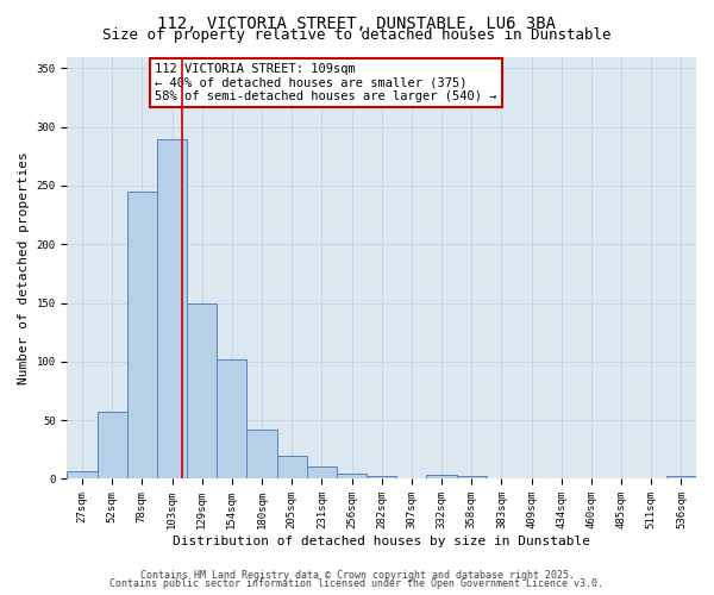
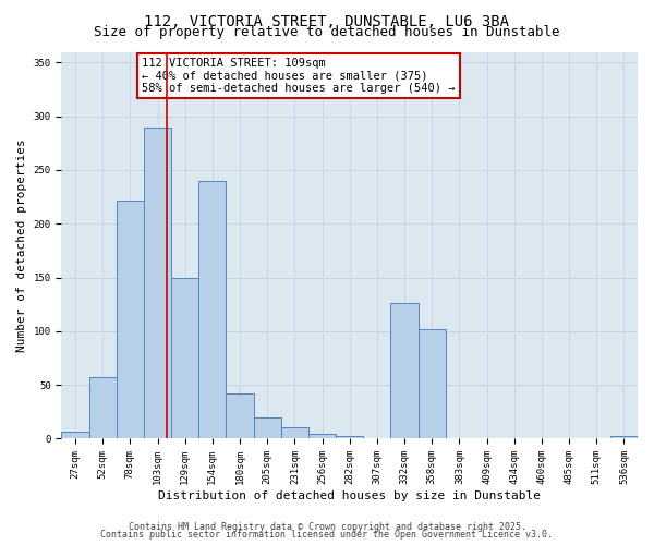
78sqm: 245 -> 222
154sqm: 102 -> 240
332sqm: 4 -> 126
358sqm: 3 -> 102
